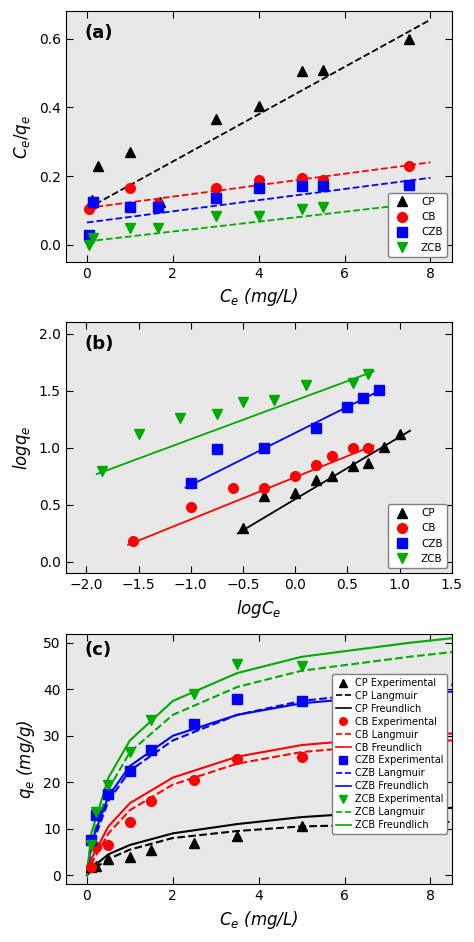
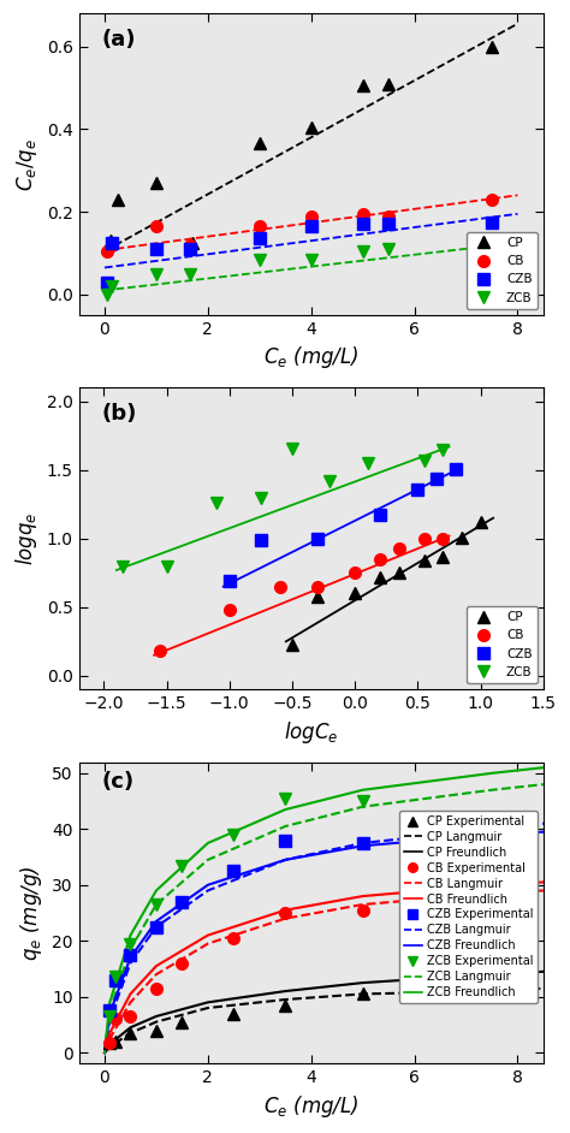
ZCB/−1.5: 1.12 -> 0.80
CP/−0.5: 0.30 -> 0.23
ZCB/−0.5: 1.40 -> 1.66
